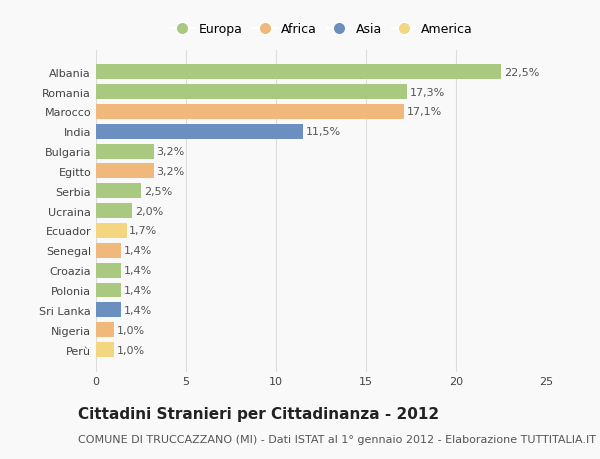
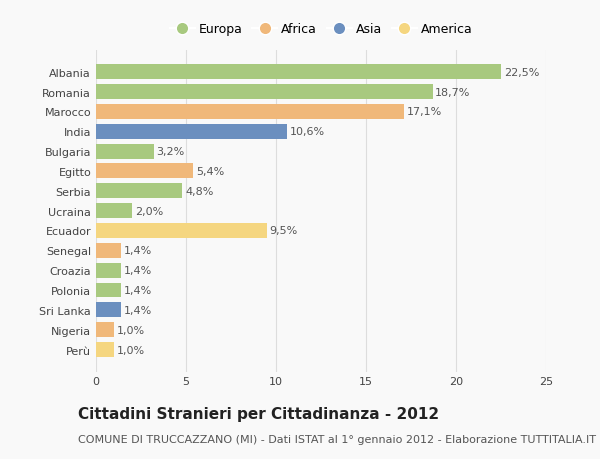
Romania: 17,3% -> 18,7%
India: 11,5% -> 10,6%
Egitto: 3,2% -> 5,4%
Serbia: 2,5% -> 4,8%
Ecuador: 1,7% -> 9,5%
